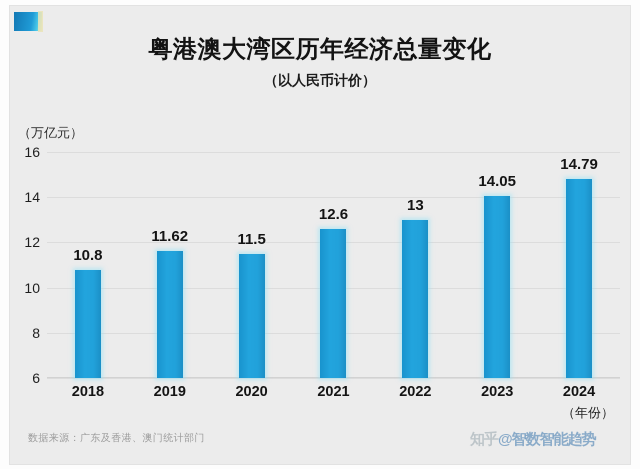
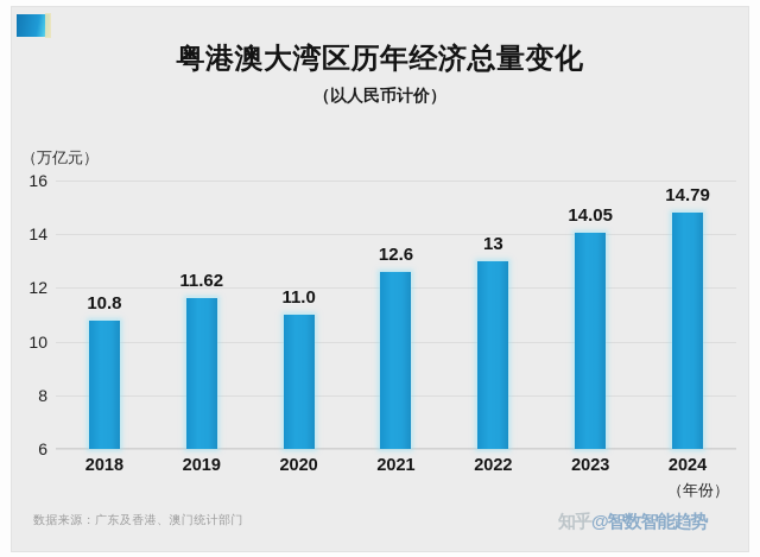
2020: 11.5 -> 11.0
